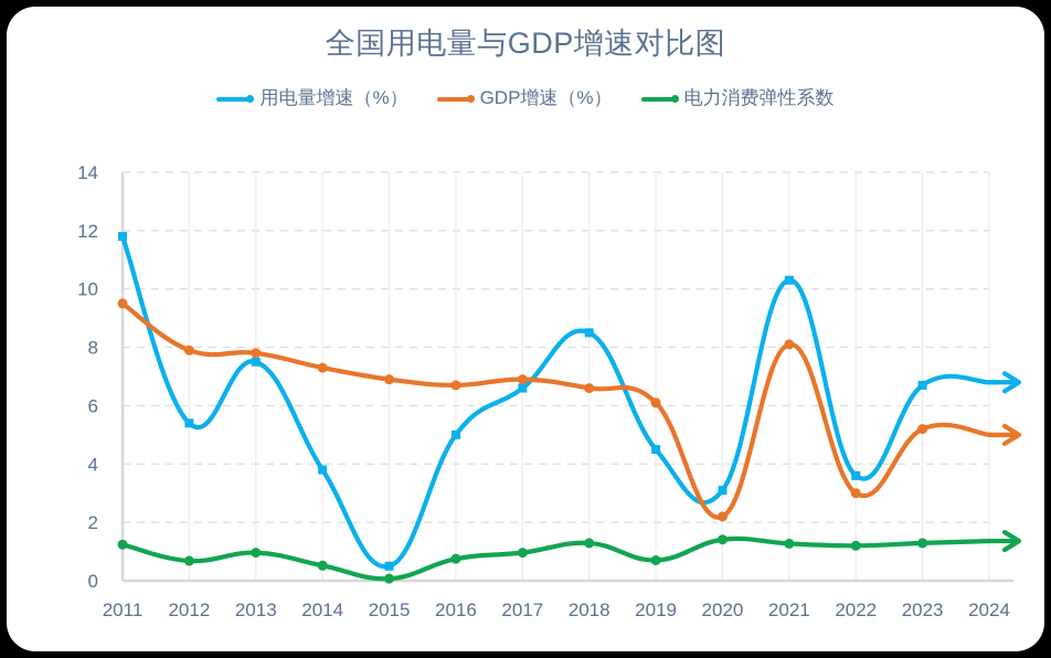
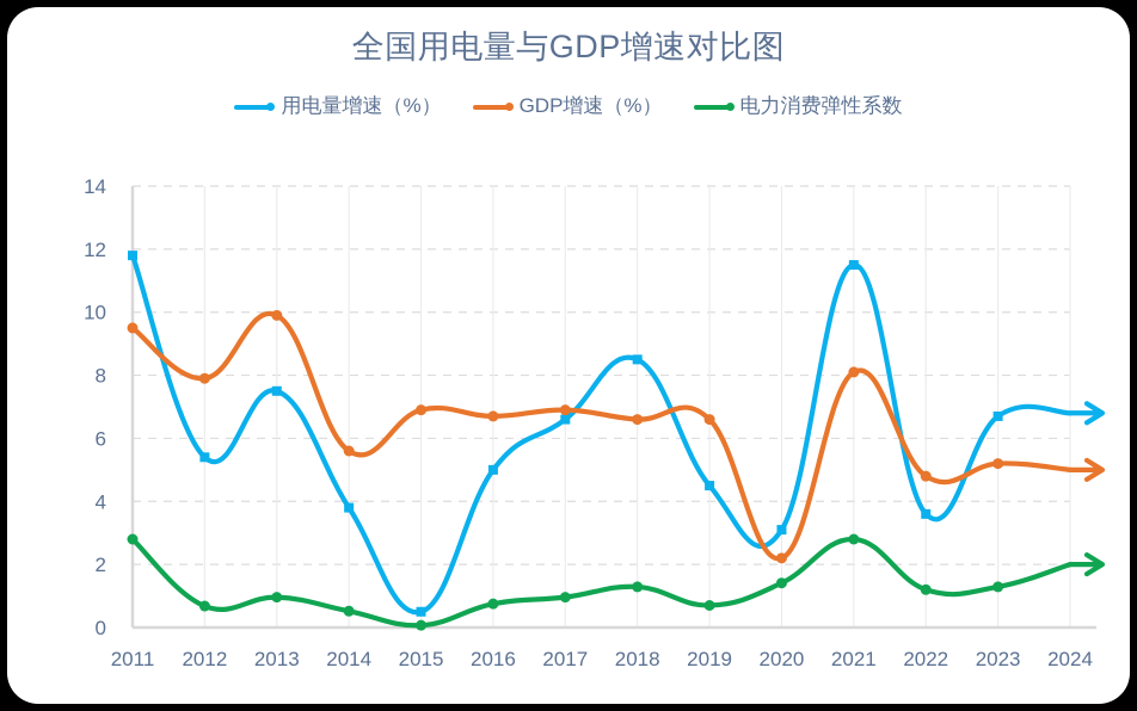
电力消费弹性系数/2011: 1.2 -> 2.8
GDP增速（%）/2013: 7.8 -> 9.9
GDP增速（%）/2014: 7.3 -> 5.6
GDP增速（%）/2019: 6.1 -> 6.6
用电量增速（%）/2021: 10.3 -> 11.5
电力消费弹性系数/2021: 1.3 -> 2.8
GDP增速（%）/2022: 3.0 -> 4.8
电力消费弹性系数/2024: 1.4 -> 2.0
